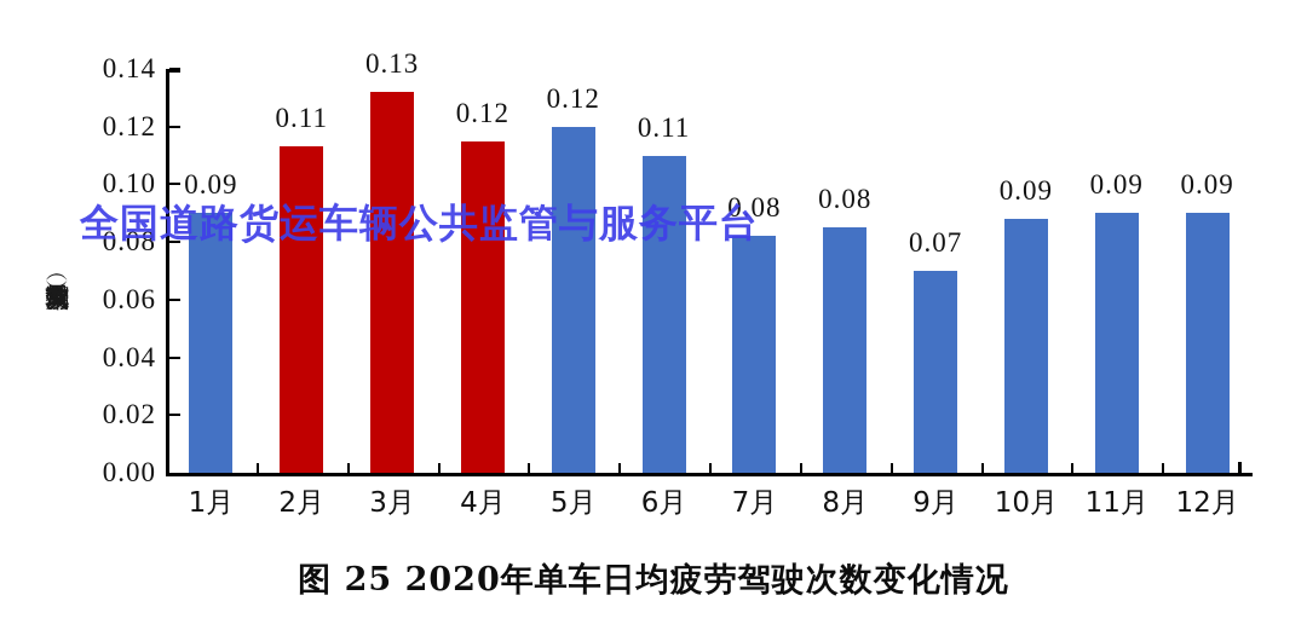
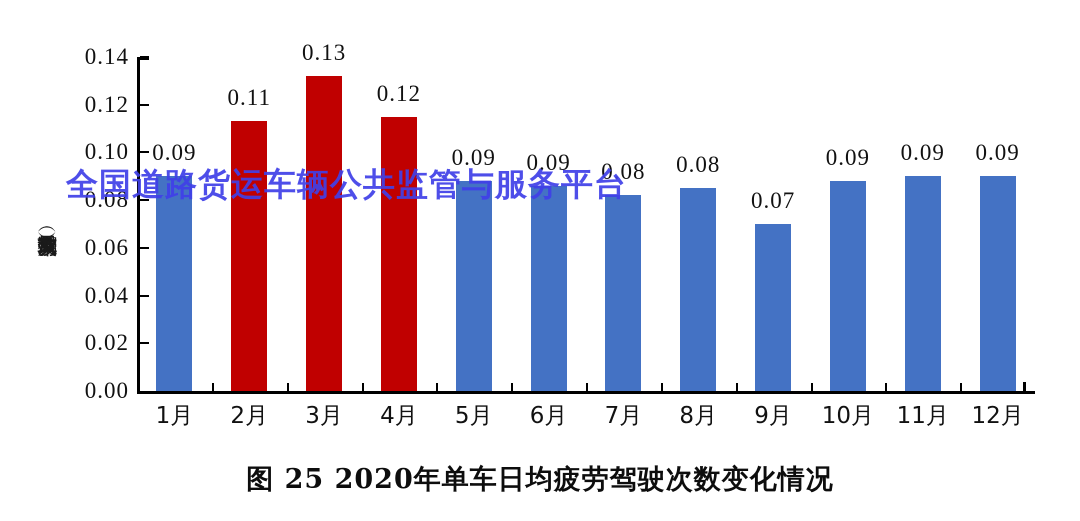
5月: 0.12 -> 0.09
6月: 0.11 -> 0.09
